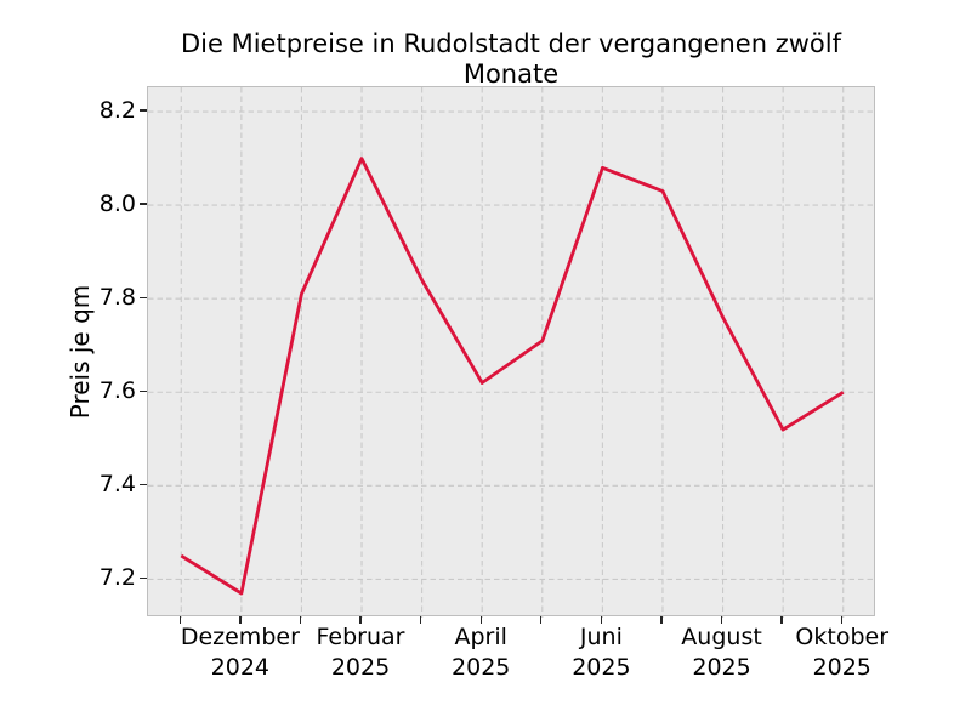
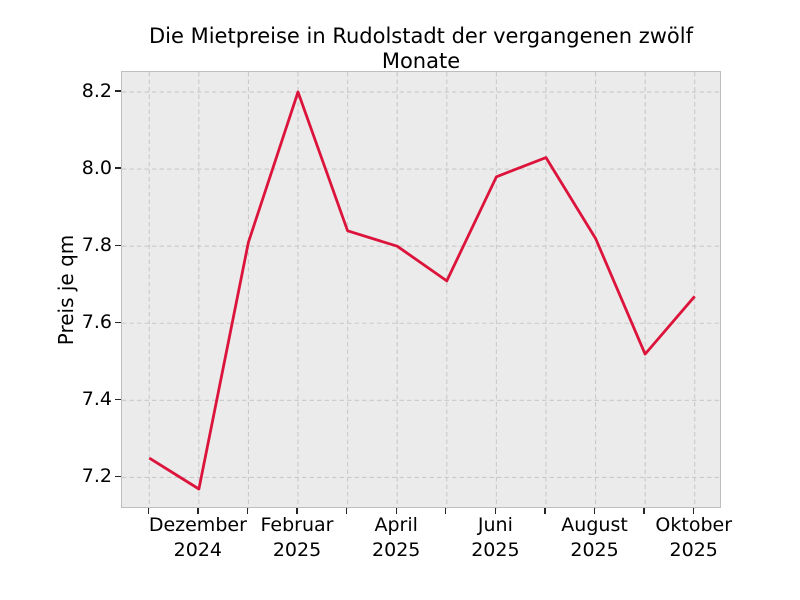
Februar 2025: 8.10 -> 8.20
April 2025: 7.62 -> 7.80
Juni 2025: 8.08 -> 7.98
August 2025: 7.76 -> 7.82
Oktober 2025: 7.60 -> 7.67
